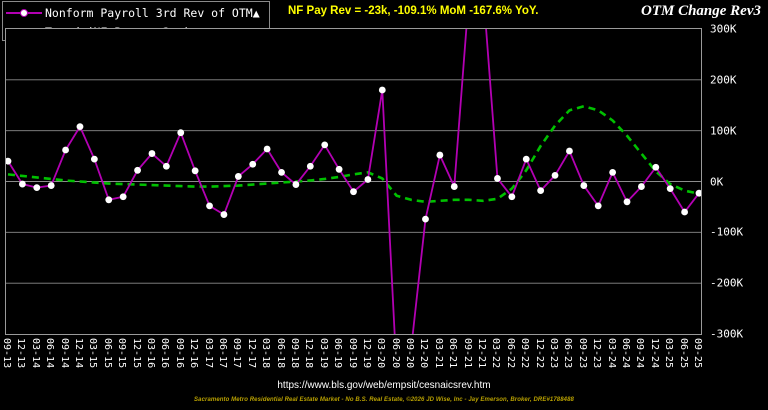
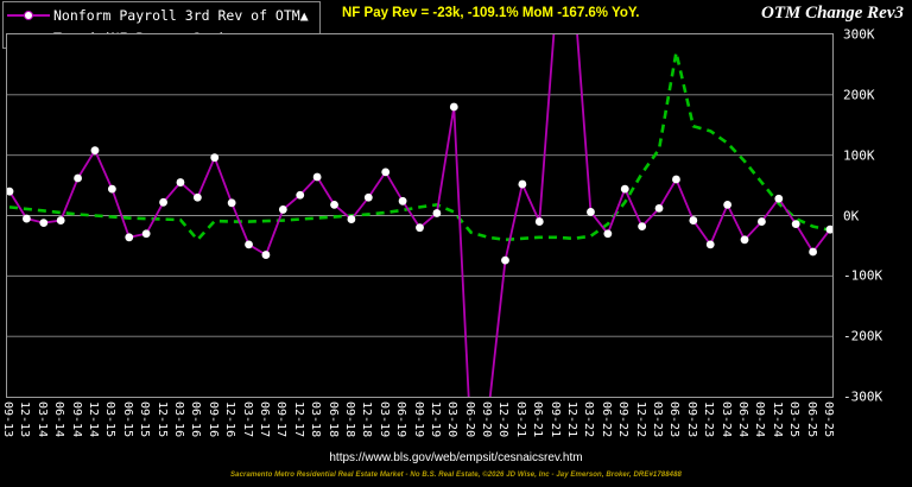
Trend (NF Pay rev3 ▲)/06-16: -10K -> -40K
Trend (NF Pay rev3 ▲)/06-23: 140K -> 270K
